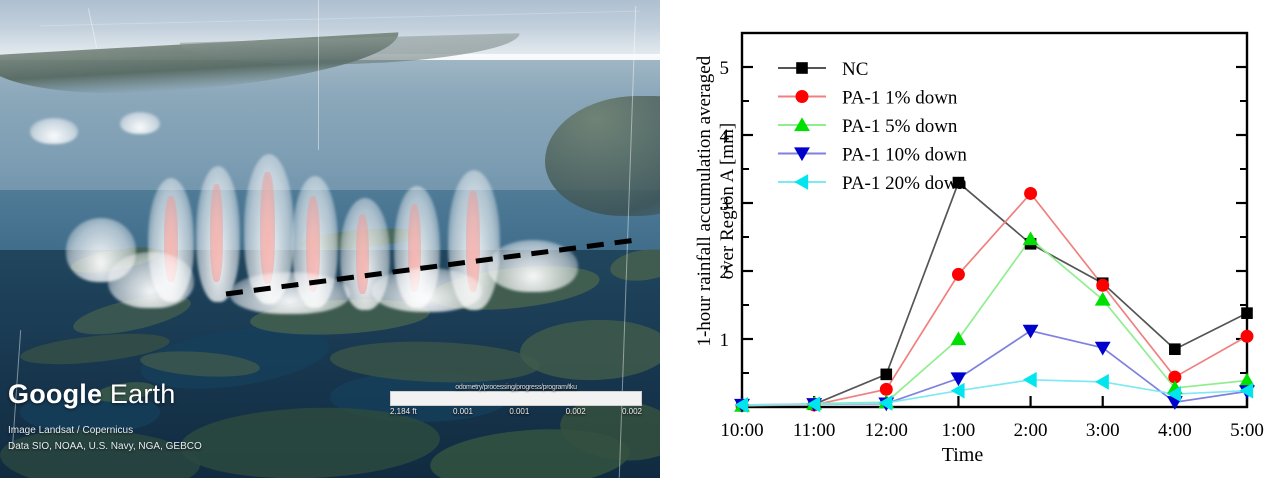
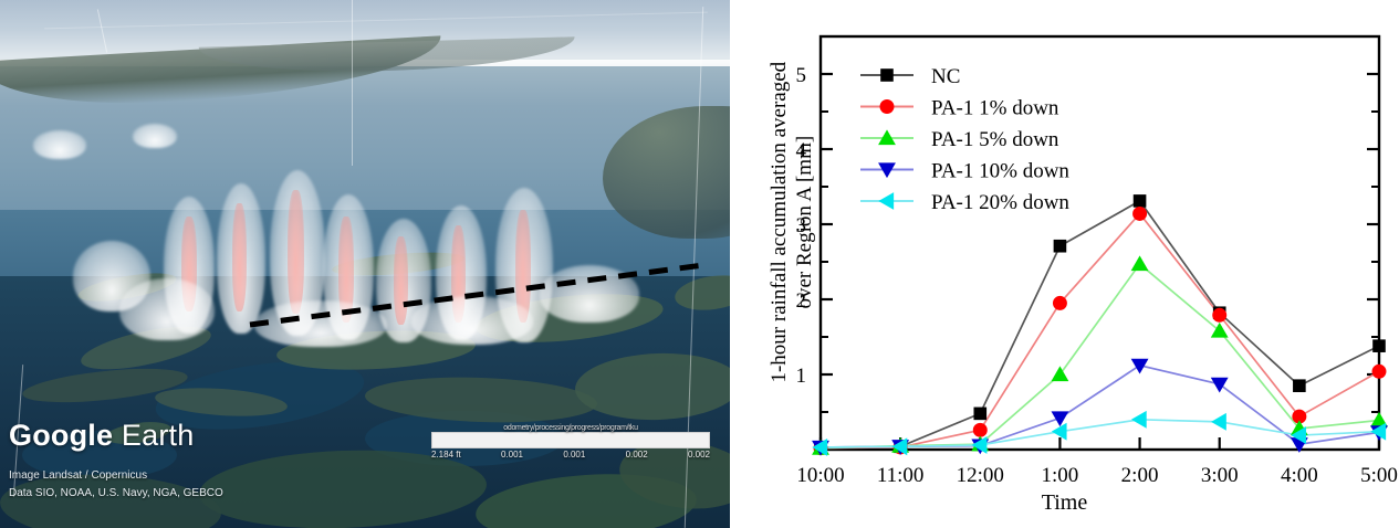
NC/1:00: 3.3 -> 2.7
NC/2:00: 2.4 -> 3.3
